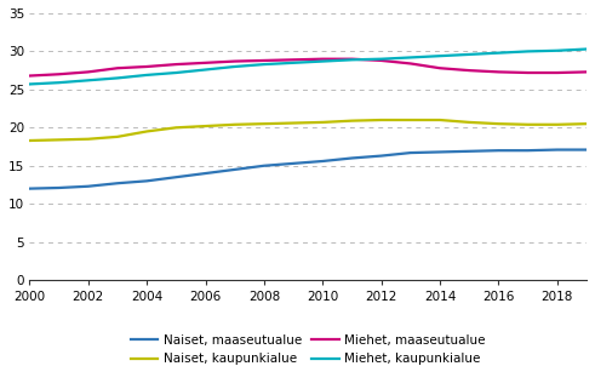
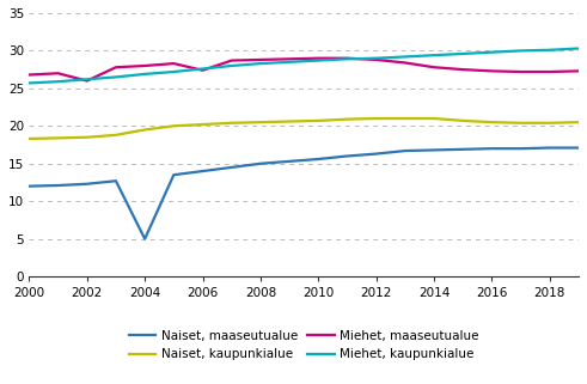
Miehet, maaseutualue/2002: 27.3 -> 26.0
Naiset, maaseutualue/2004: 13.0 -> 5.0
Miehet, maaseutualue/2006: 28.5 -> 27.4
